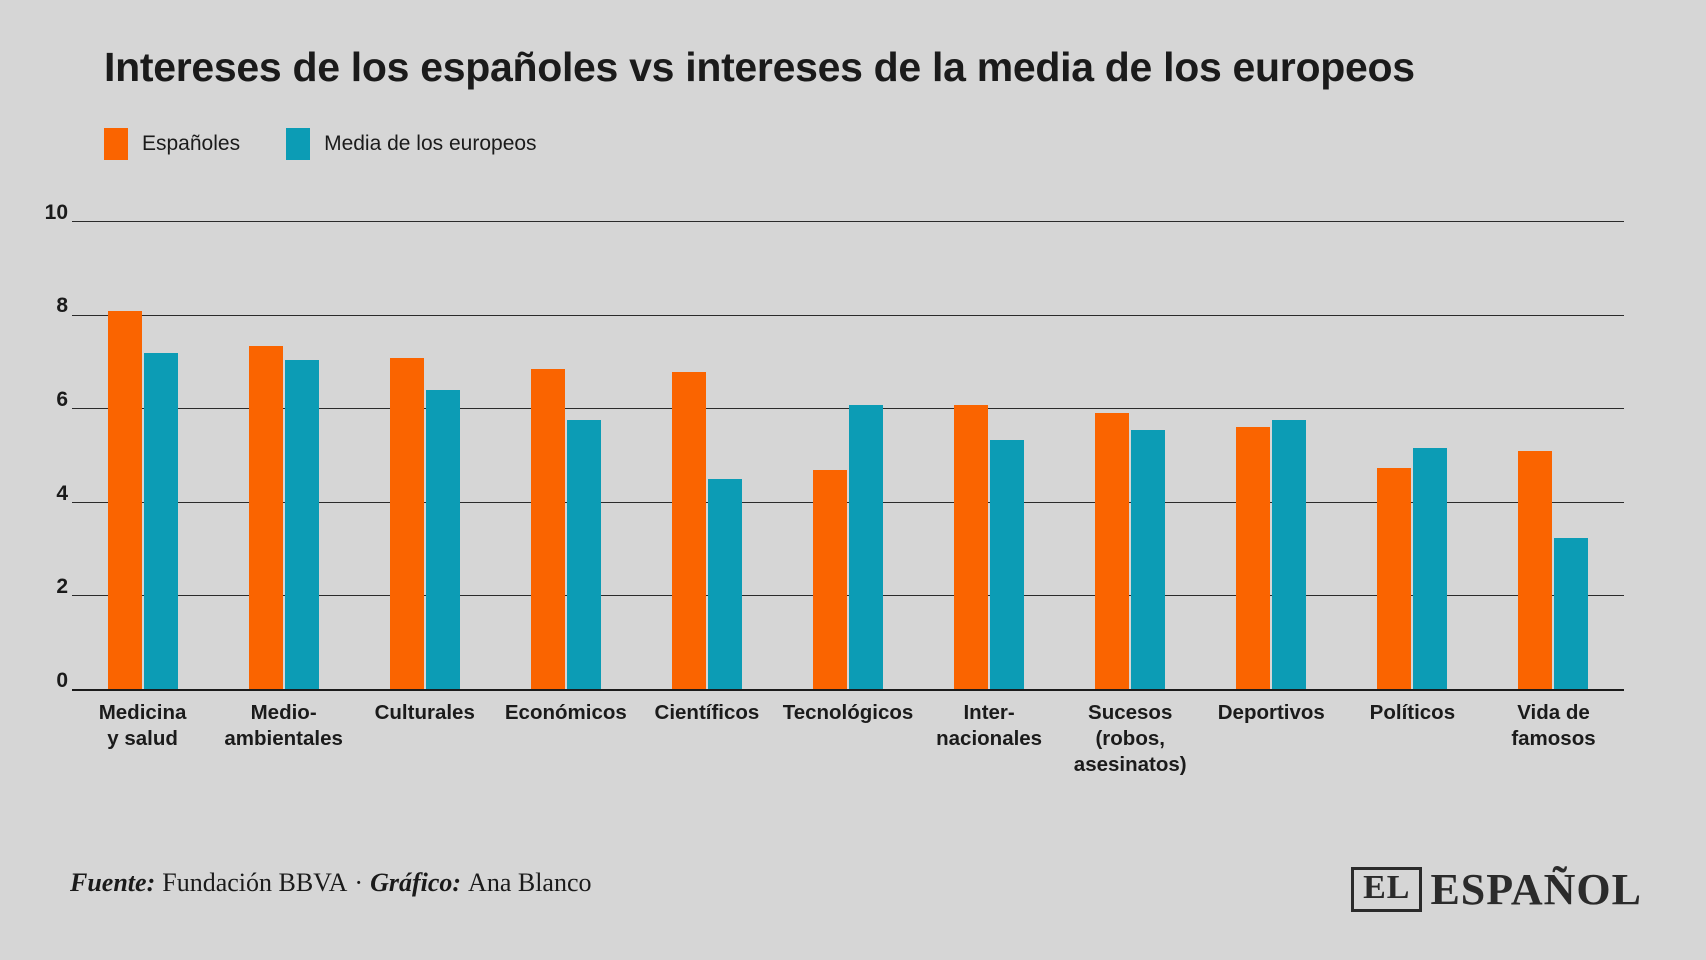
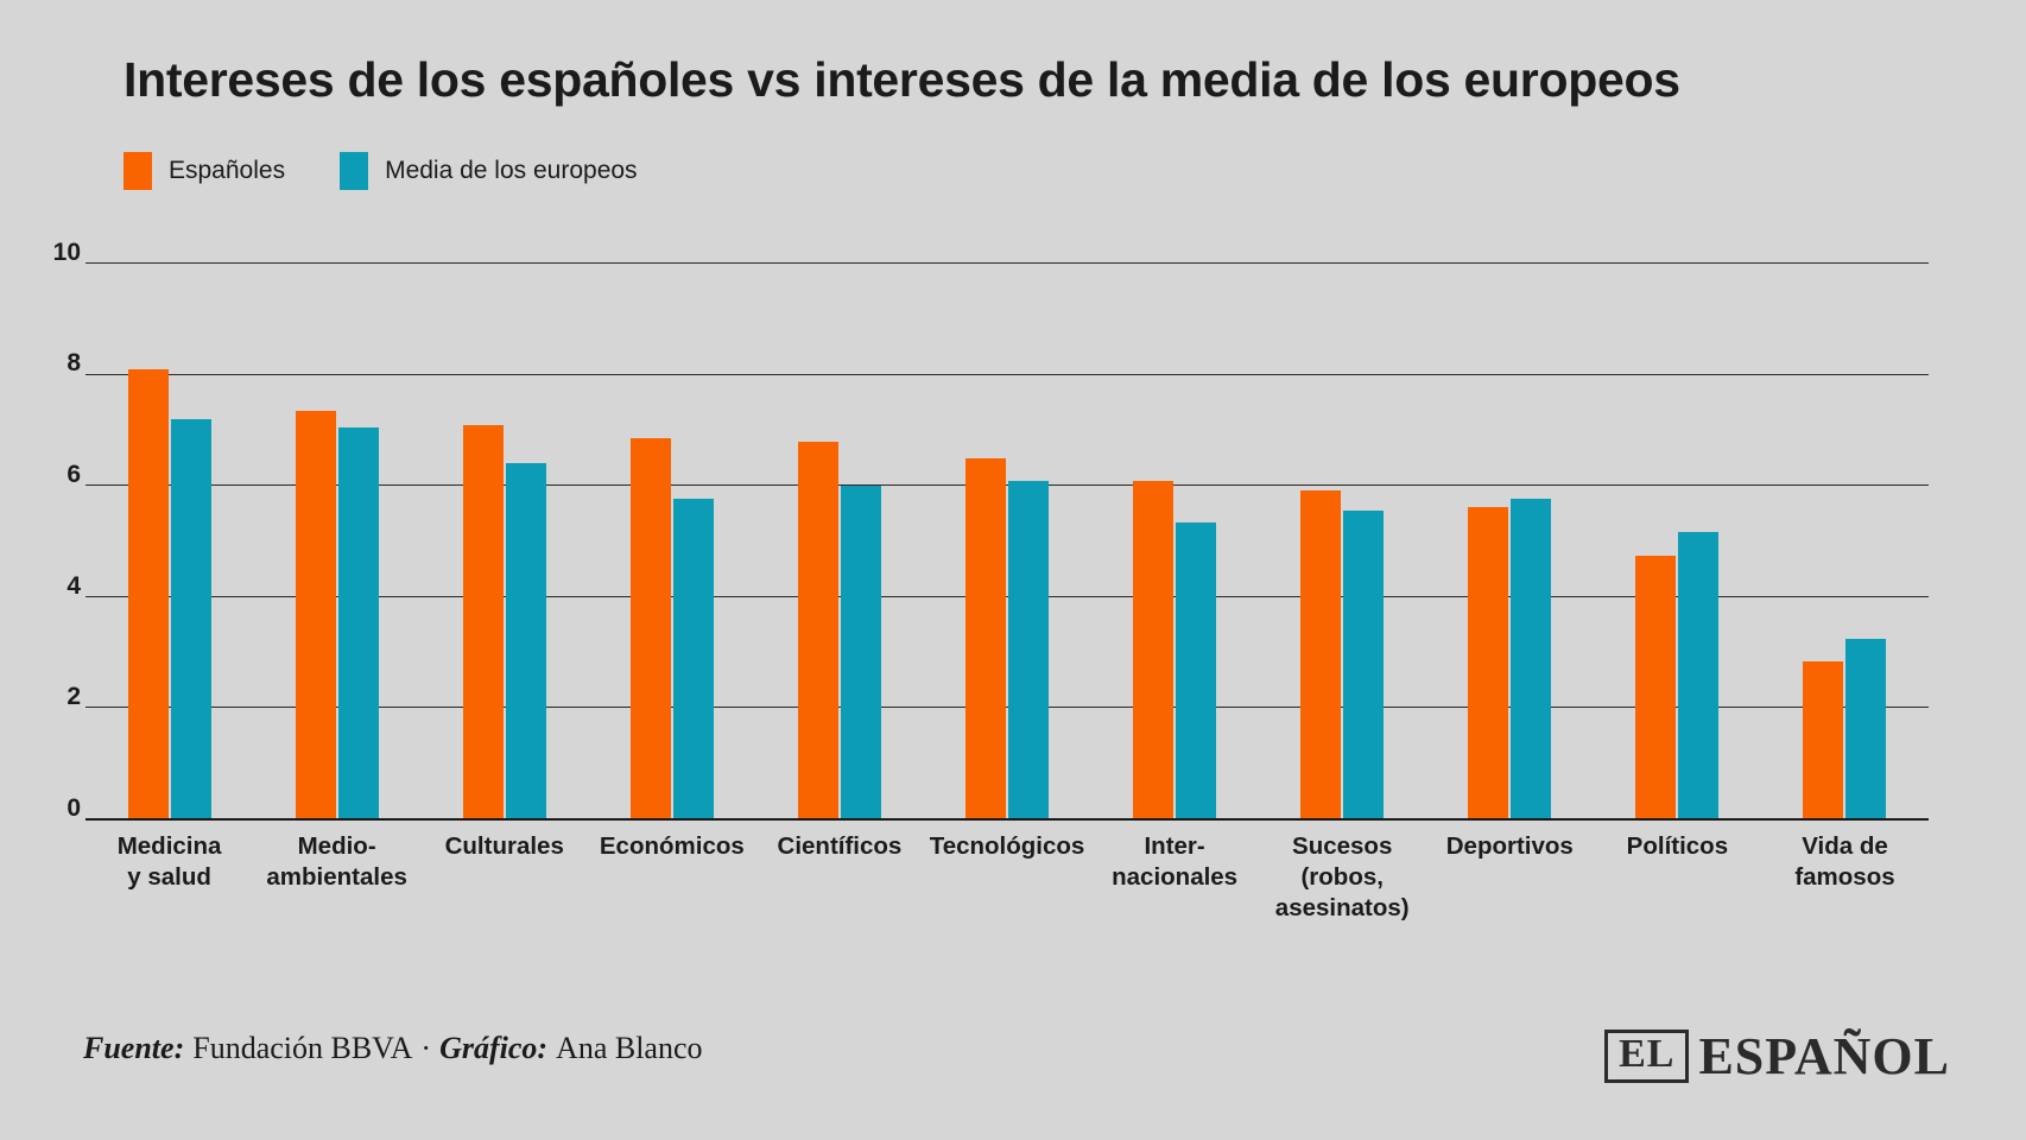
Media de los europeos/Científicos: 4.5 -> 6.0
Españoles/Tecnológicos: 4.7 -> 6.5
Españoles/Vida de famosos: 5.1 -> 2.9
